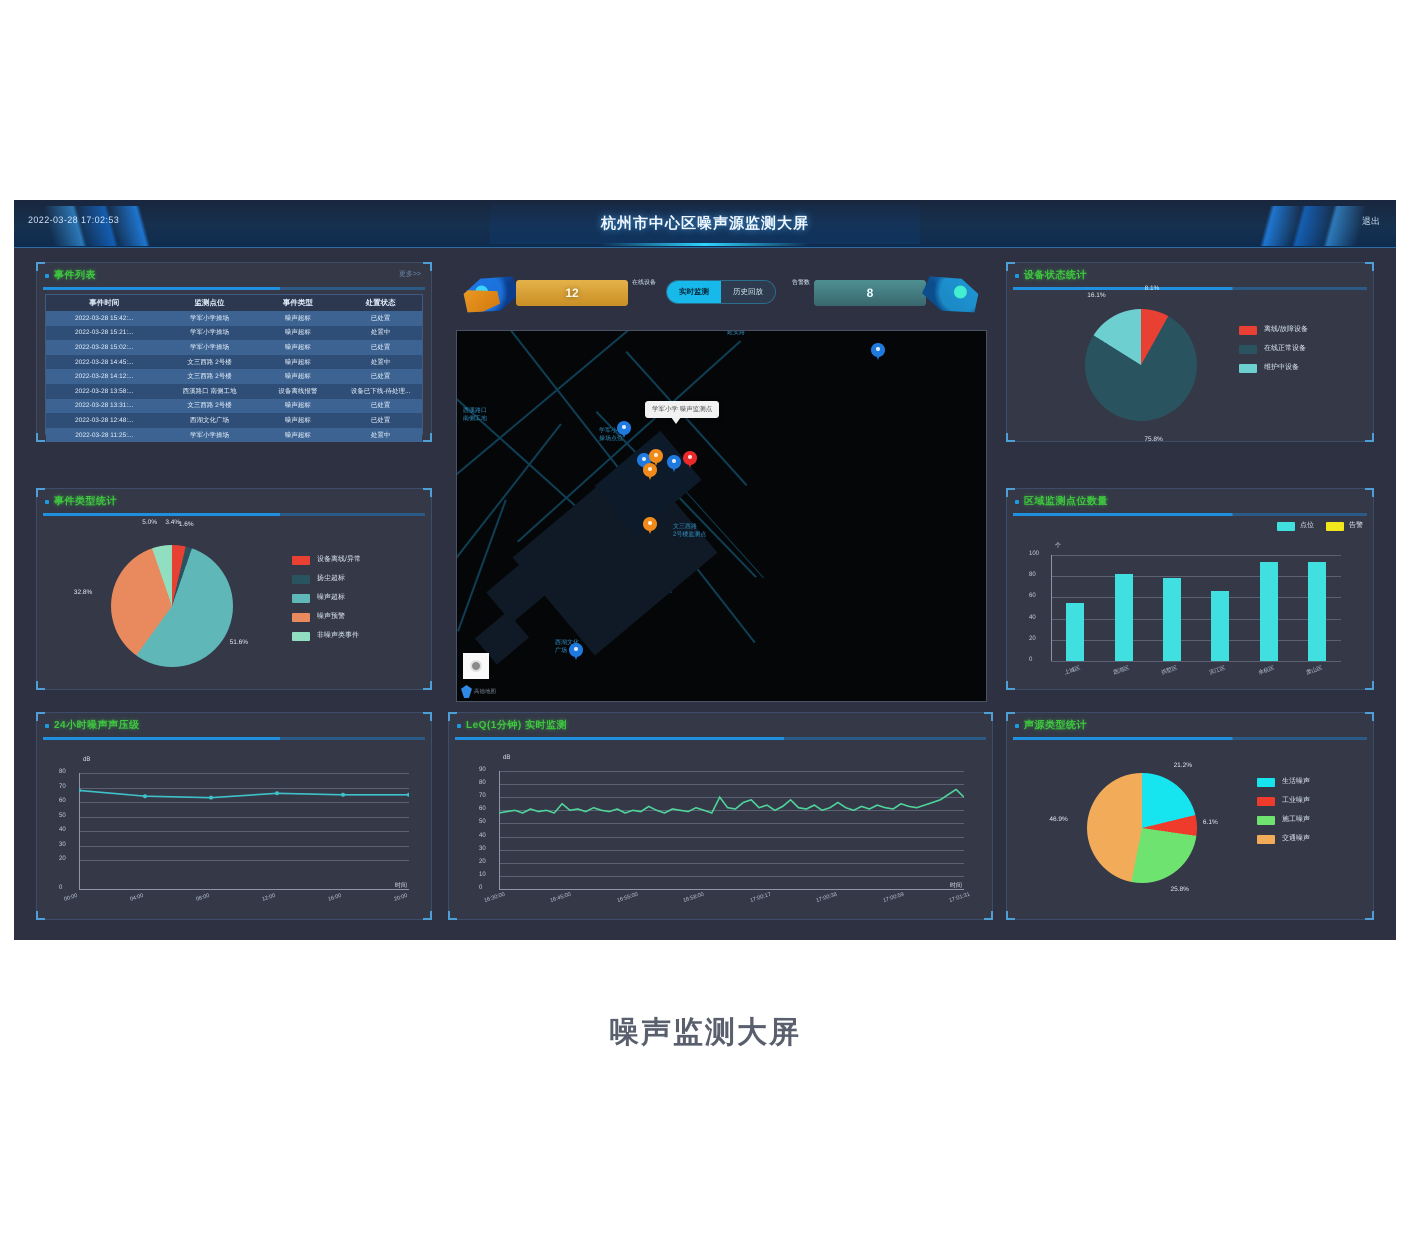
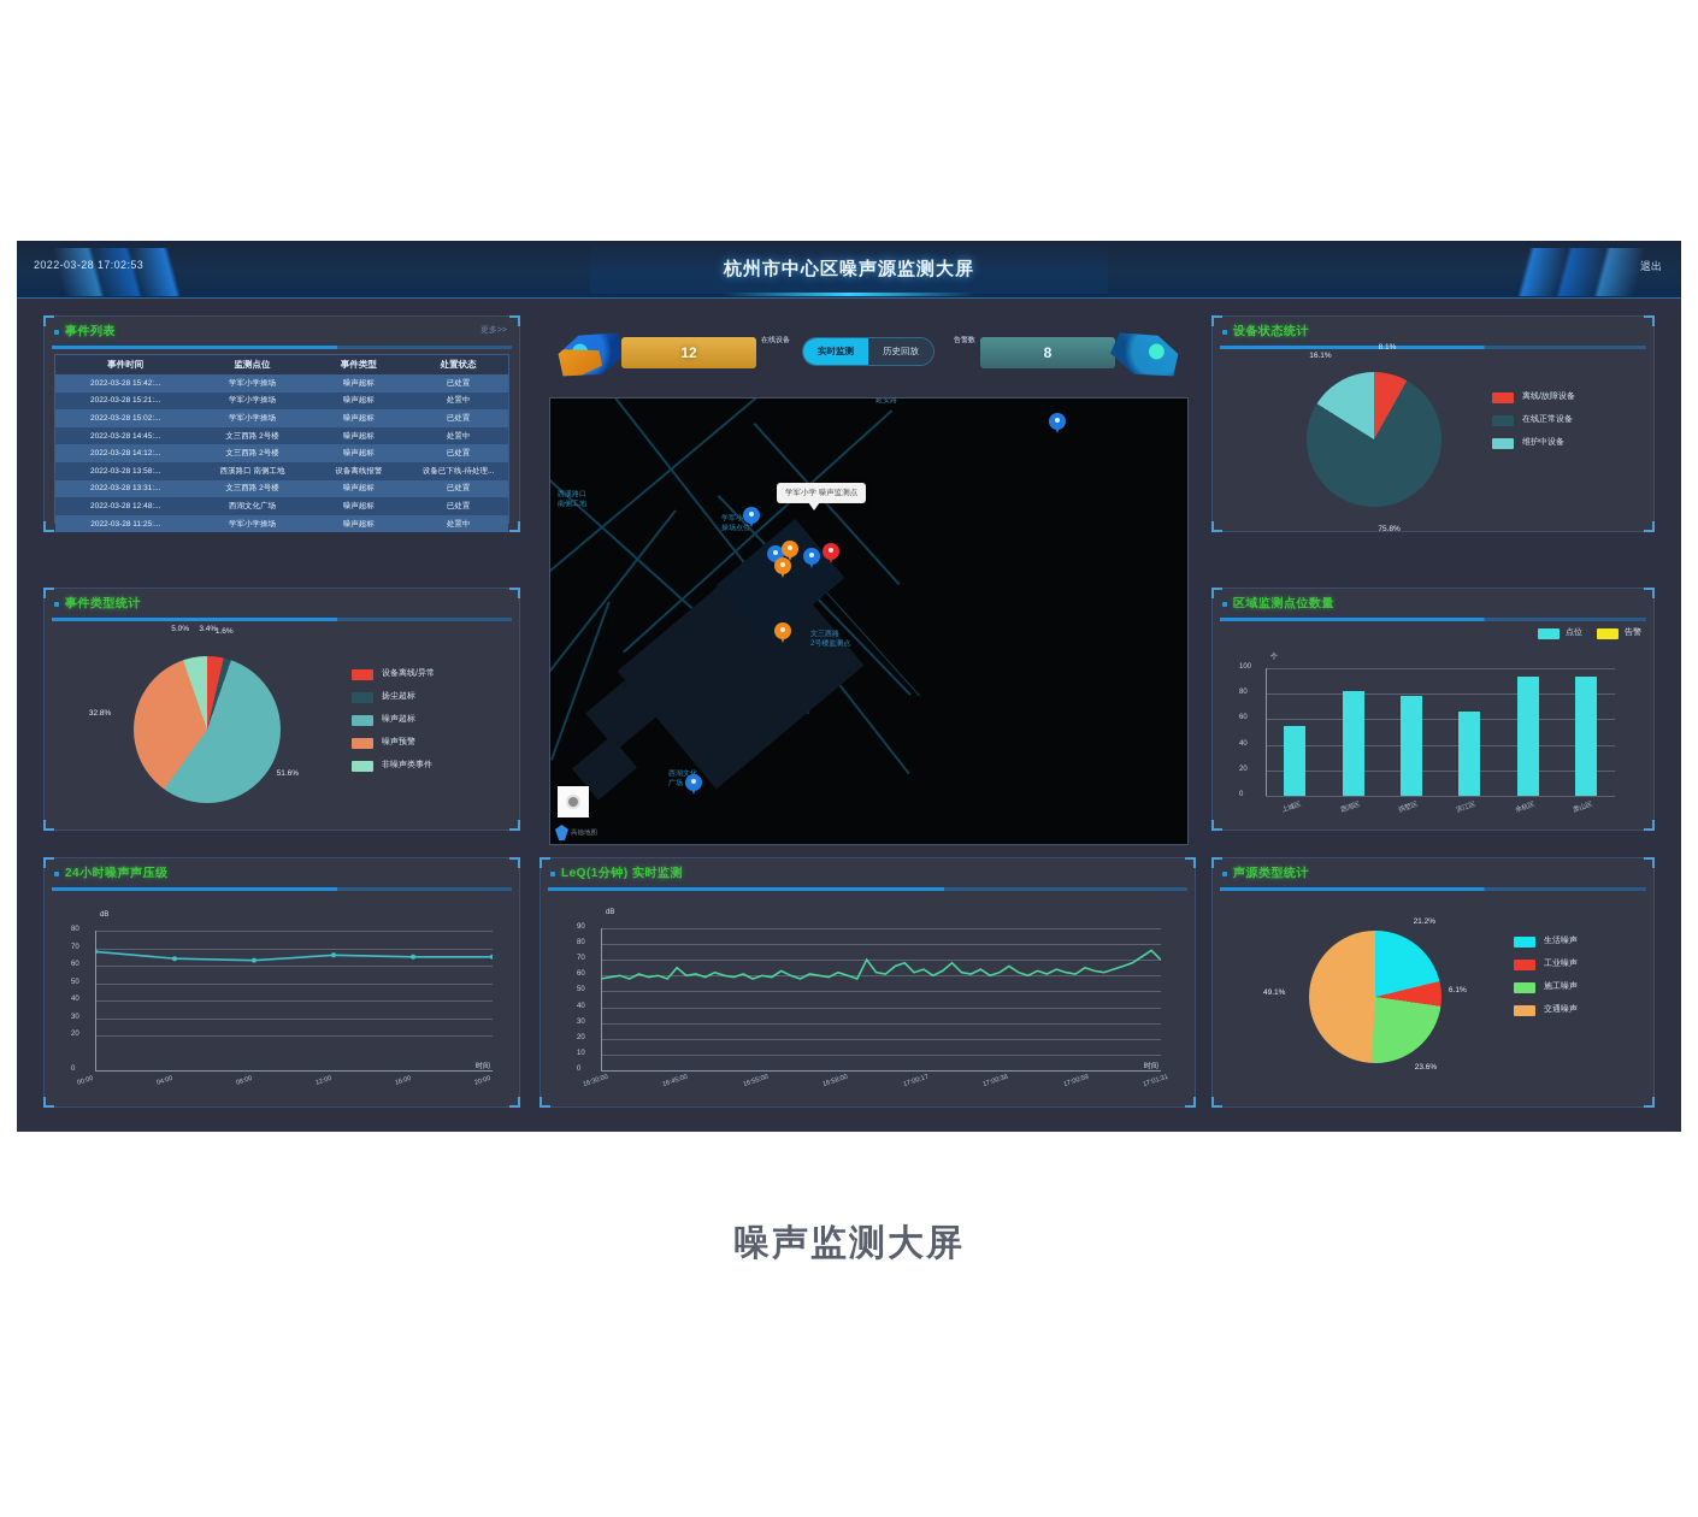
声源类型统计/施工噪声: 25.8% -> 23.6%
声源类型统计/交通噪声: 46.9% -> 49.1%
